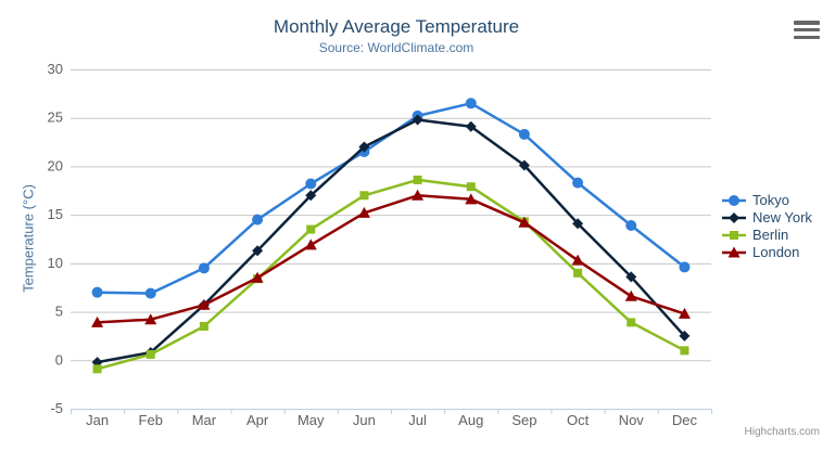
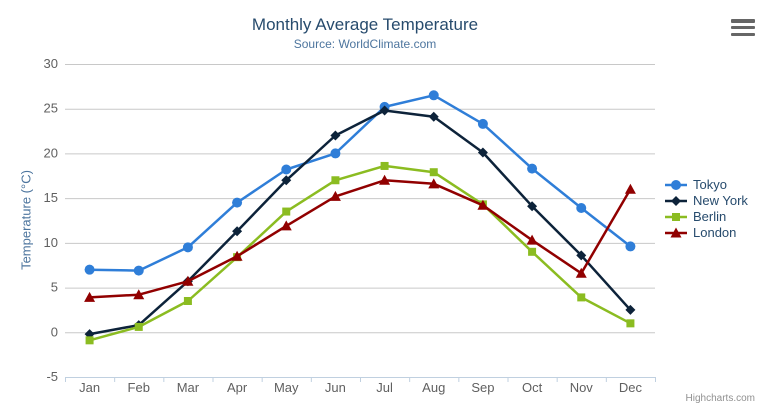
Tokyo/Jun: 22 -> 20
London/Dec: 5 -> 16
